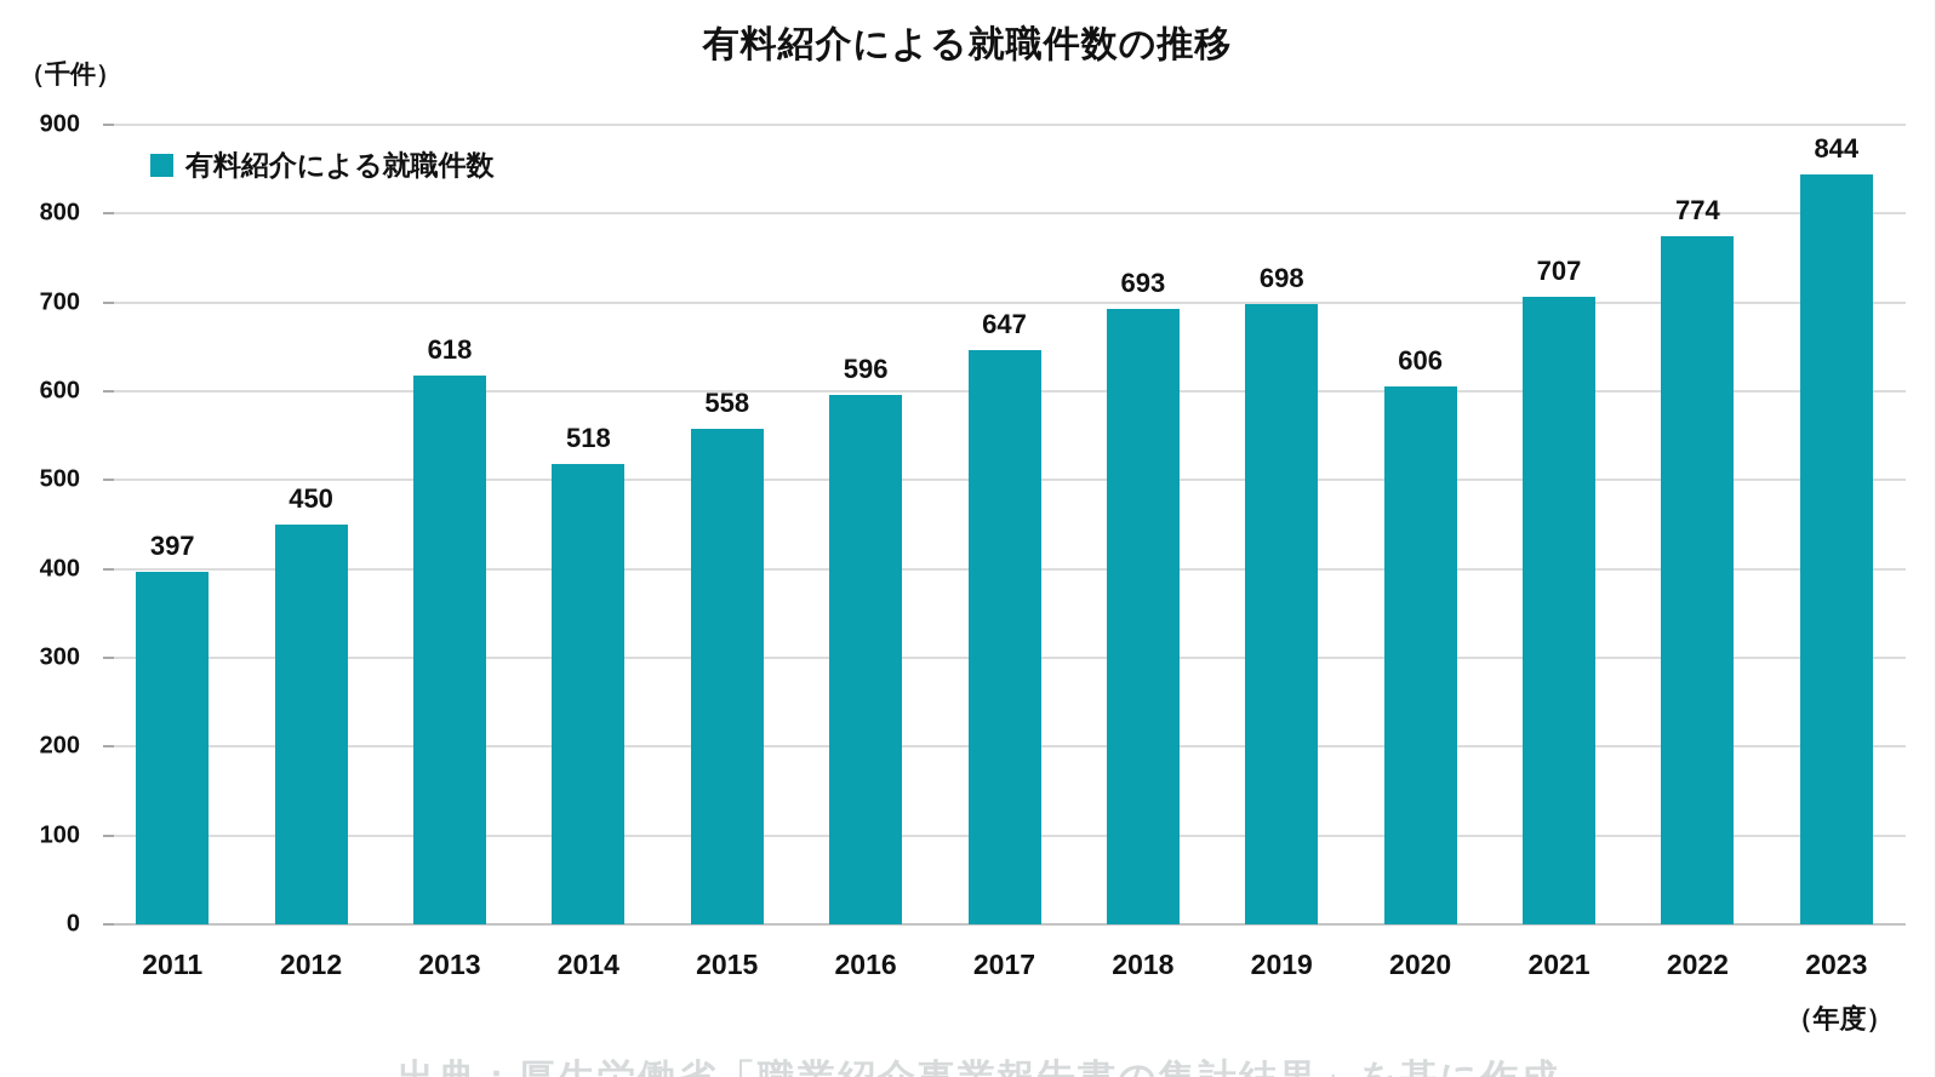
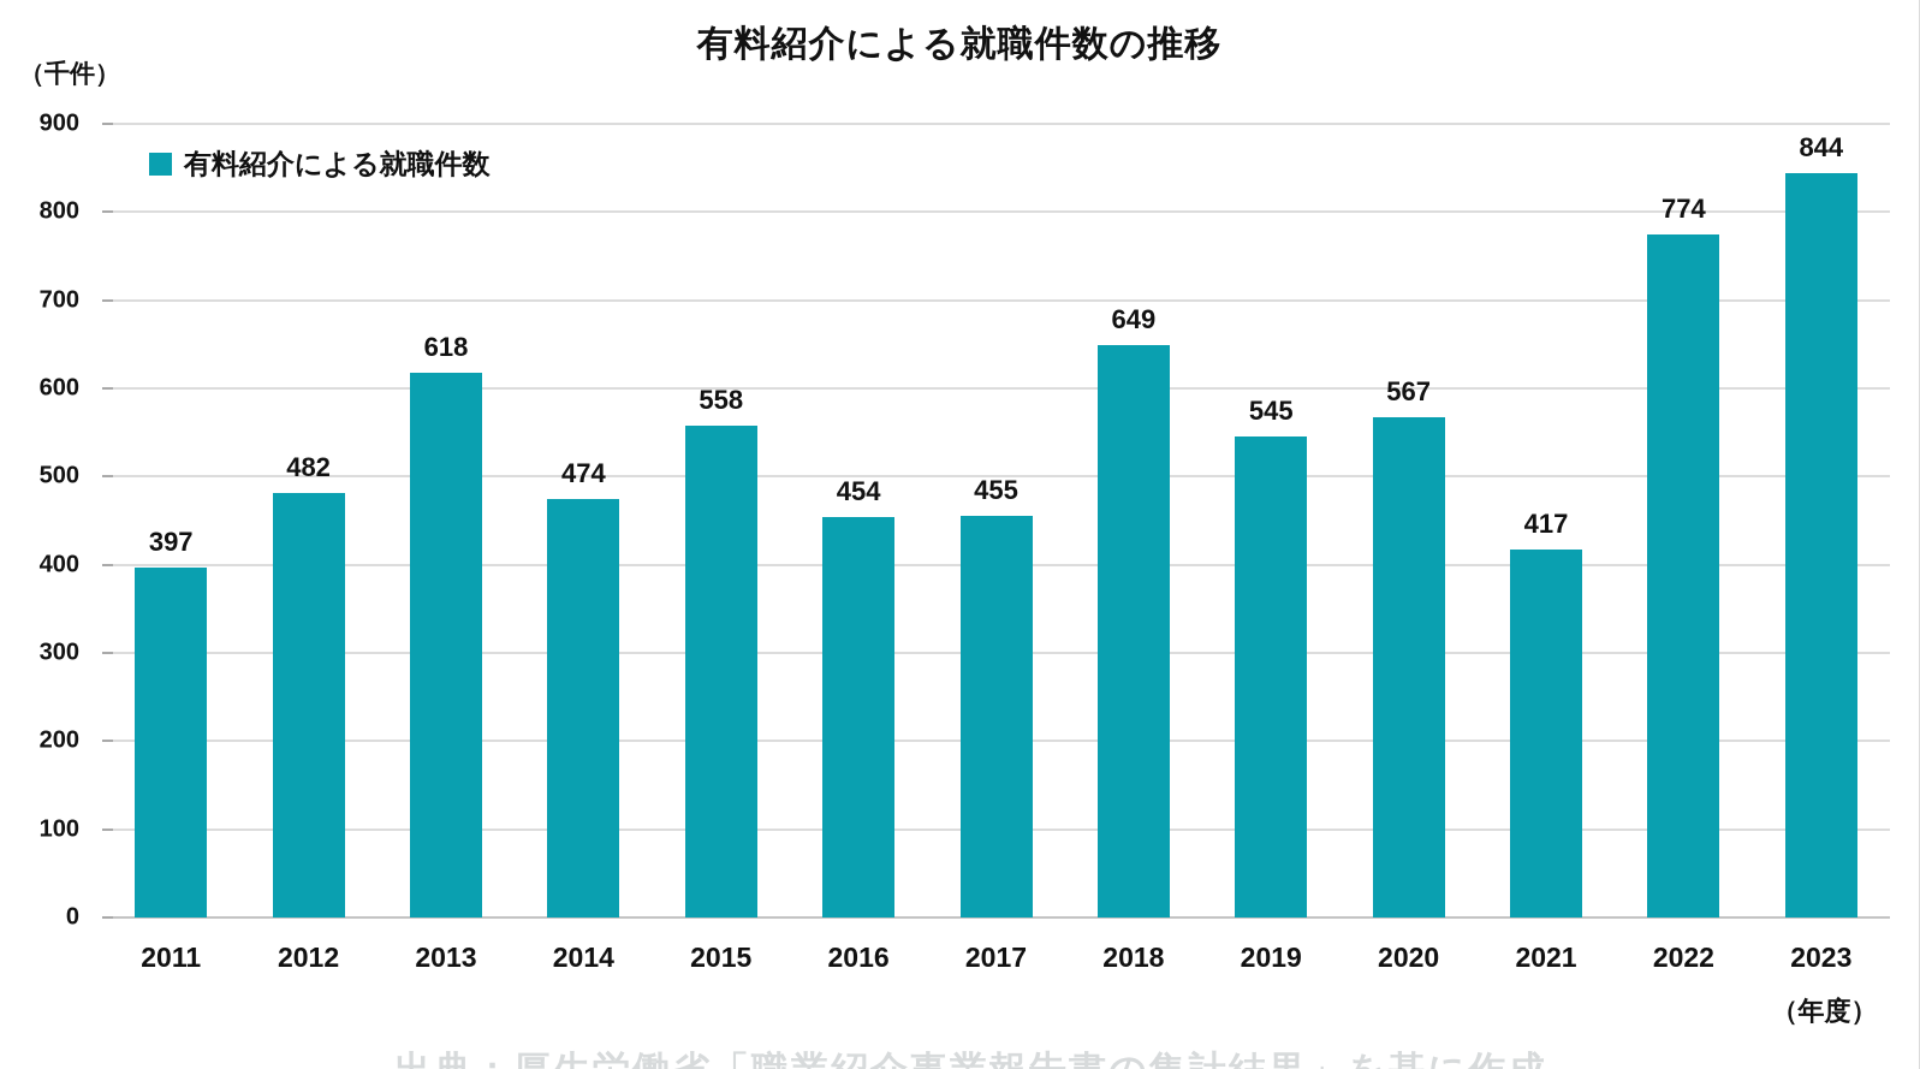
2012: 450 -> 482
2014: 518 -> 474
2016: 596 -> 454
2017: 647 -> 455
2018: 693 -> 649
2019: 698 -> 545
2020: 606 -> 567
2021: 707 -> 417
